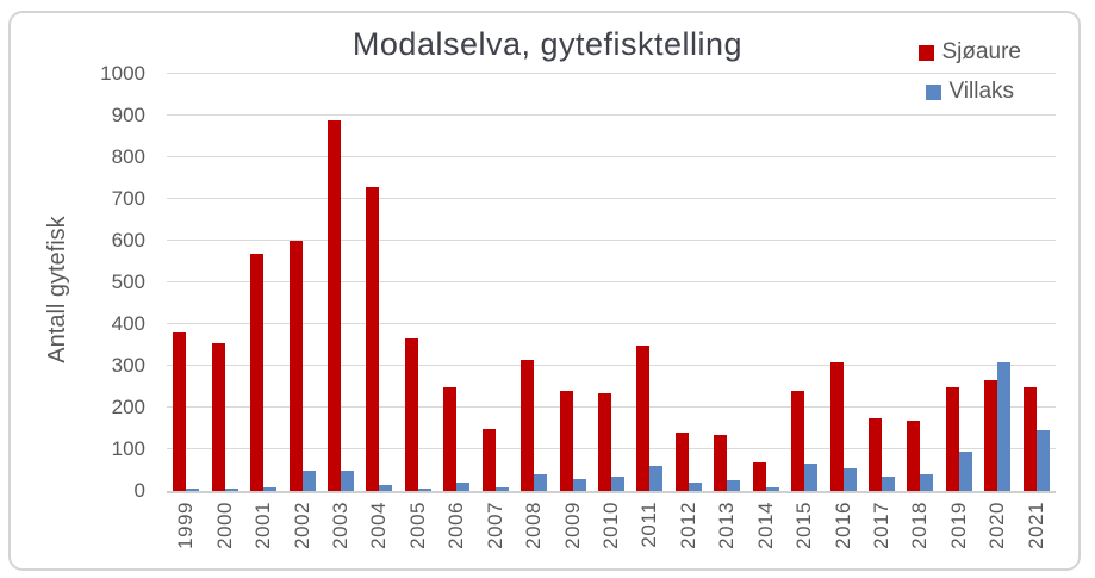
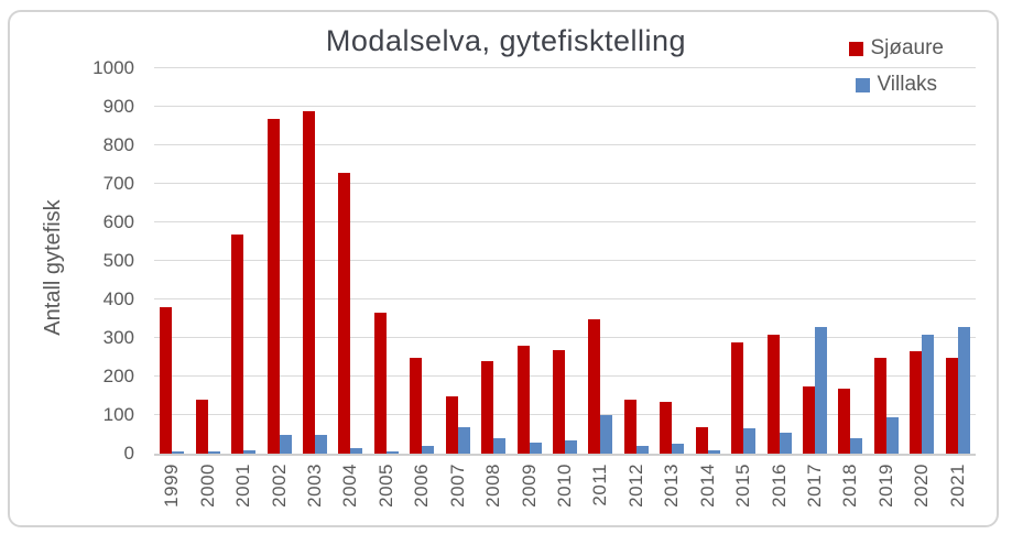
Sjøaure/2000: 360 -> 140
Sjøaure/2002: 600 -> 870
Villaks/2007: 10 -> 70
Sjøaure/2008: 320 -> 240
Sjøaure/2009: 240 -> 280
Sjøaure/2010: 240 -> 270
Villaks/2011: 60 -> 100
Sjøaure/2015: 240 -> 290
Villaks/2017: 40 -> 330
Villaks/2021: 140 -> 330
